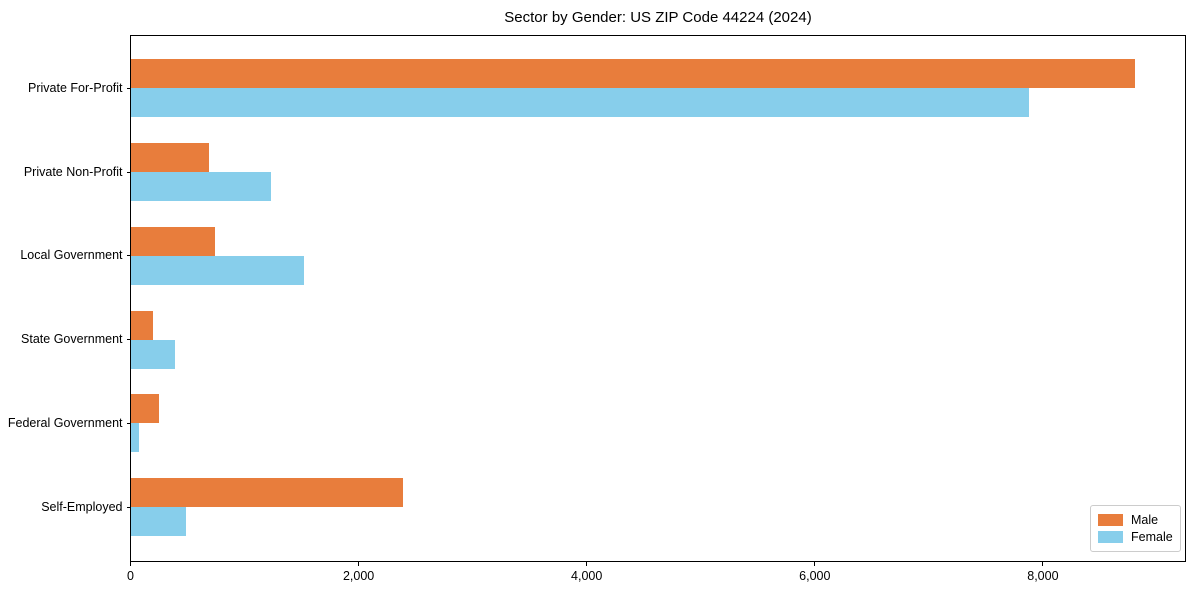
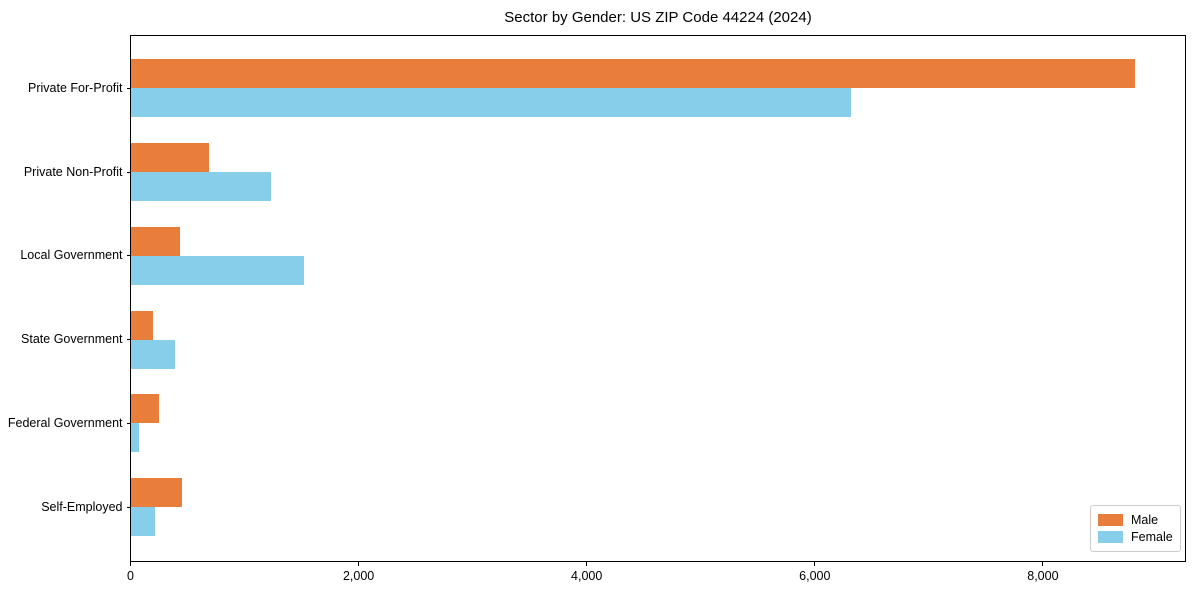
Female/Private For-Profit: 7880 -> 6320
Male/Local Government: 740 -> 430
Male/Self-Employed: 2390 -> 450
Female/Self-Employed: 490 -> 220
